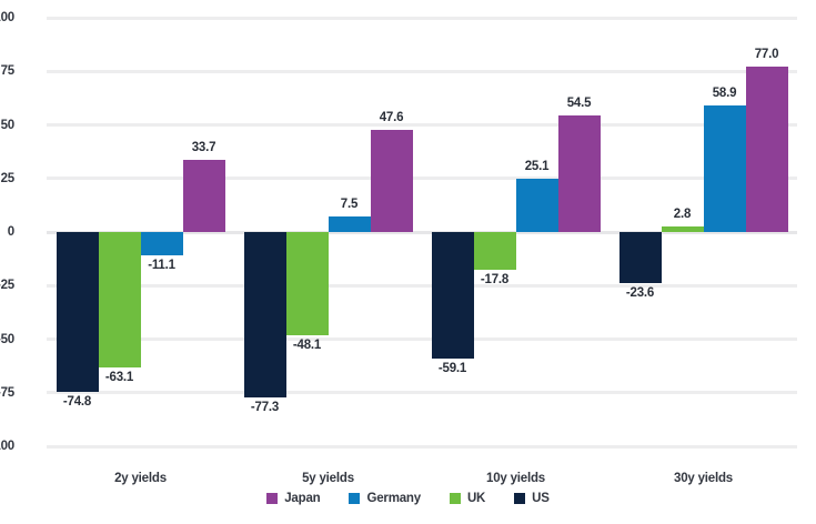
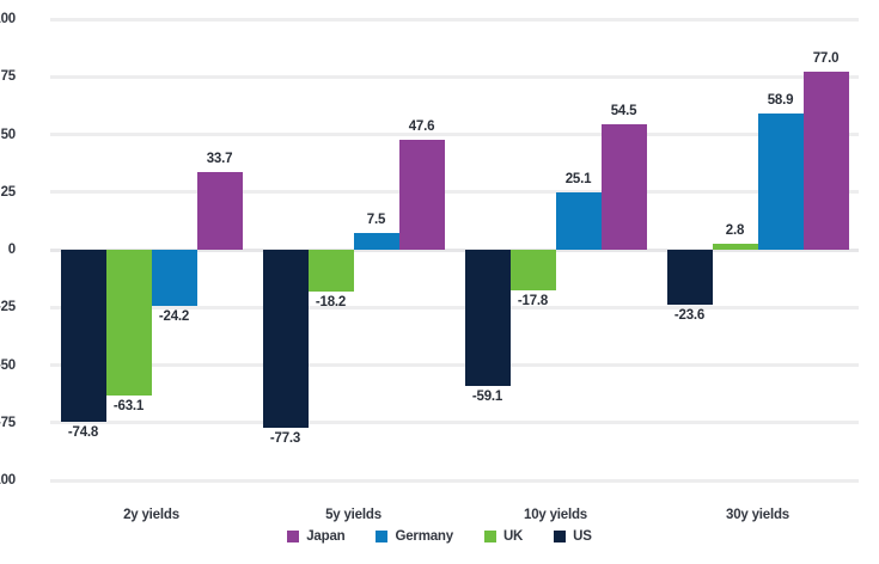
Germany/2y yields: -11.1 -> -24.2
UK/5y yields: -48.1 -> -18.2
